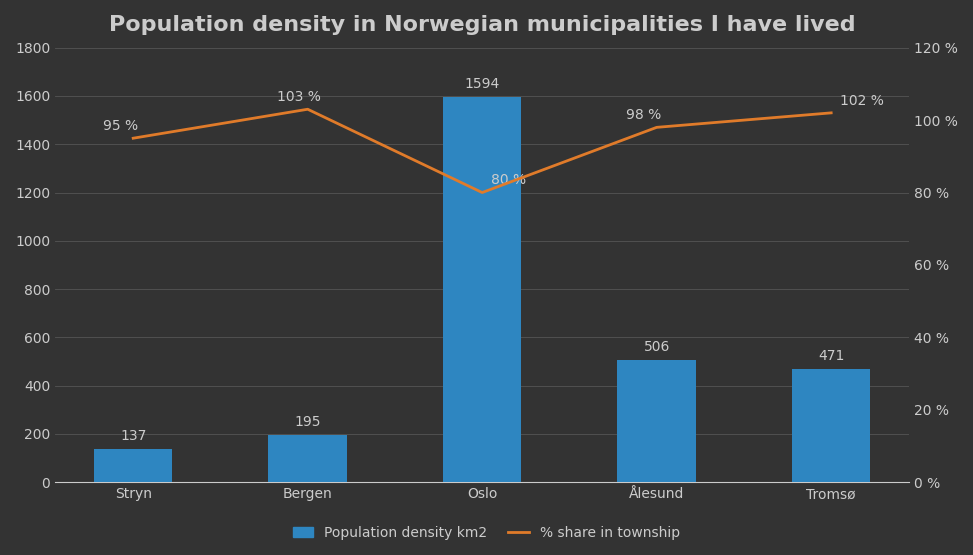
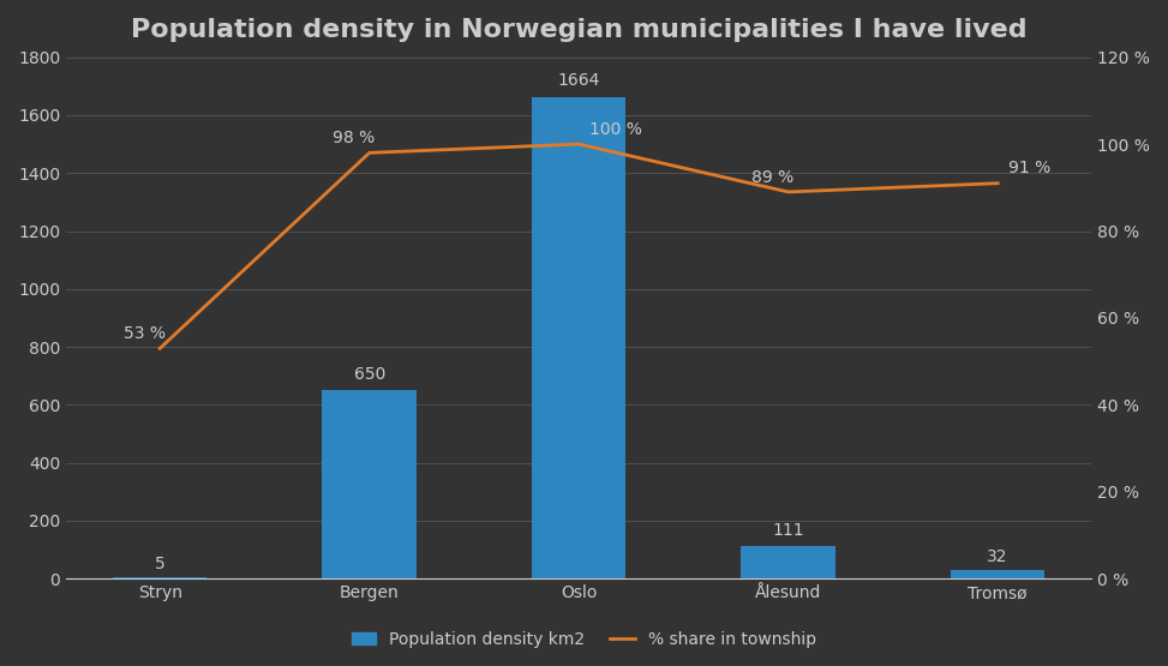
Population density km2/Stryn: 137 -> 5
% share in township/Stryn: 95 -> 53
Population density km2/Bergen: 195 -> 650
% share in township/Bergen: 103 -> 98
Population density km2/Oslo: 1594 -> 1664
% share in township/Oslo: 80 -> 100
Population density km2/Ålesund: 506 -> 111
% share in township/Ålesund: 98 -> 89
Population density km2/Tromsø: 471 -> 32
% share in township/Tromsø: 102 -> 91
